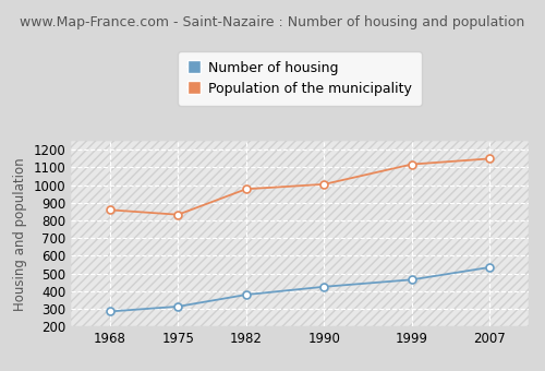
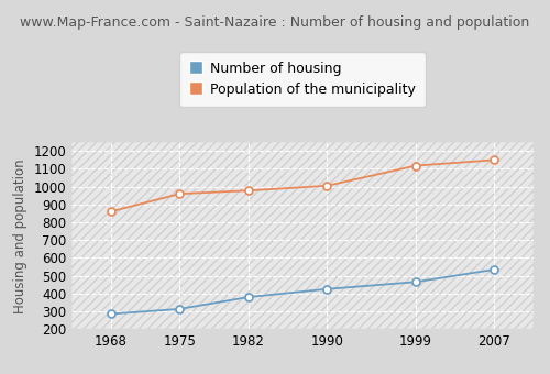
Population of the municipality/1975: 830 -> 960
